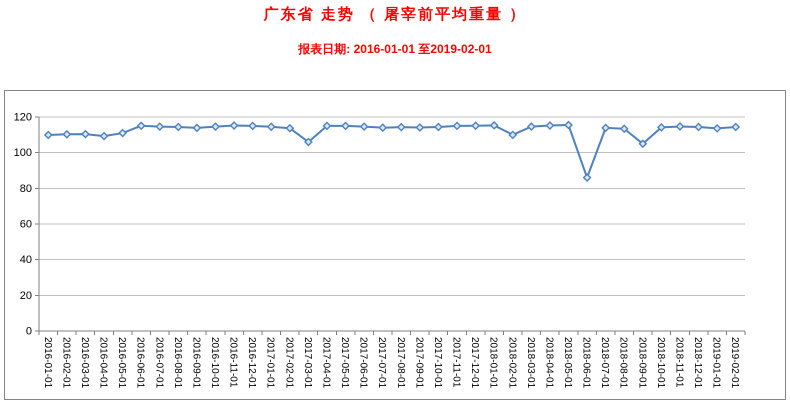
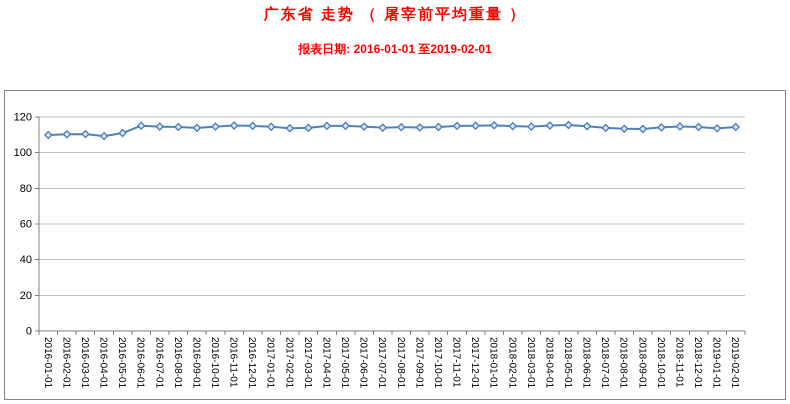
2017-03-01: 106 -> 114
2018-02-01: 110 -> 115
2018-06-01: 86 -> 115
2018-09-01: 105 -> 113
